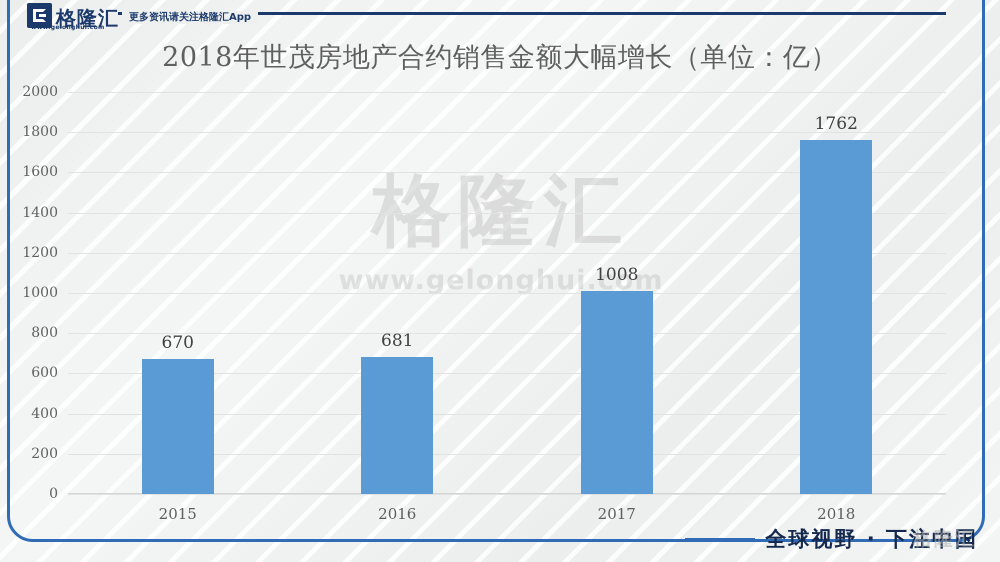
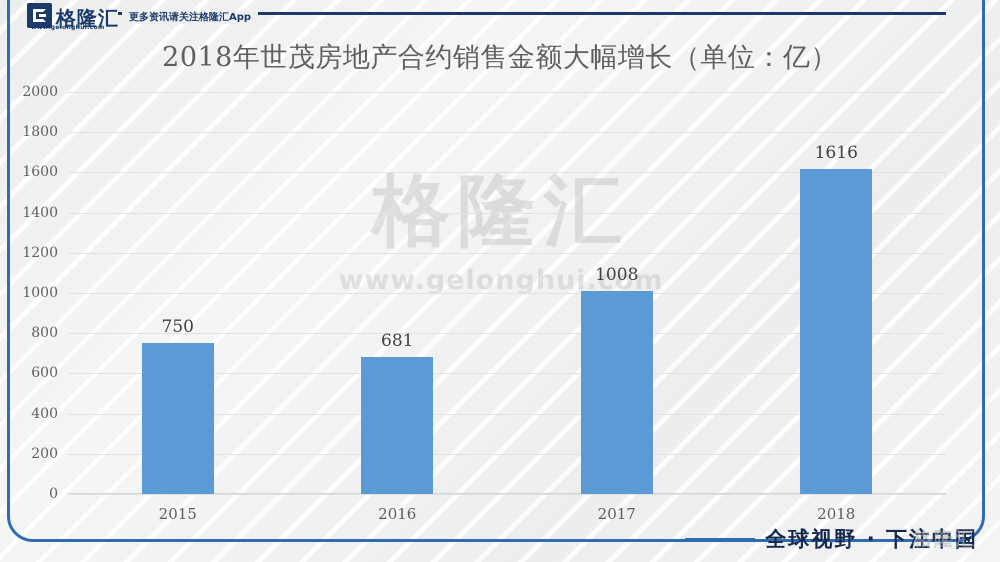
2015: 670 -> 750
2018: 1762 -> 1616
